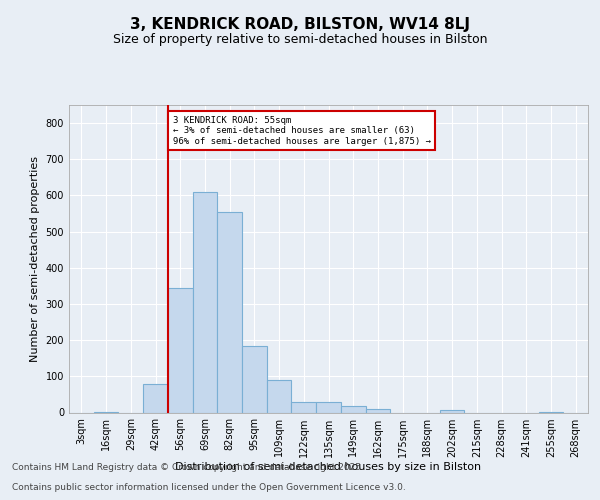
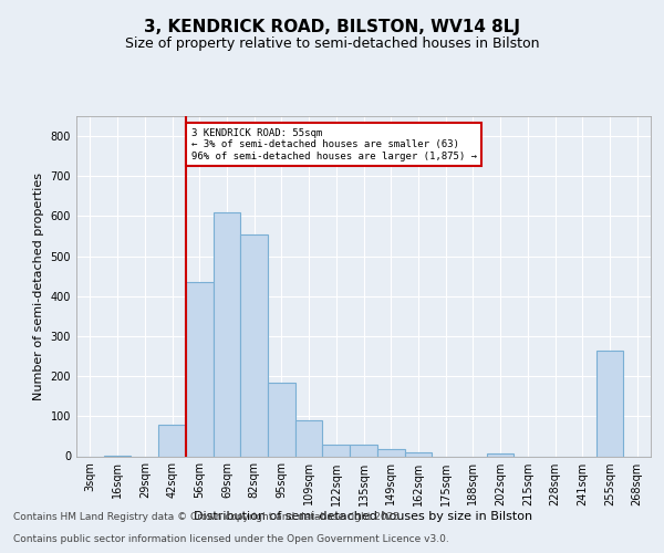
56sqm: 345 -> 435
255sqm: 2 -> 265
